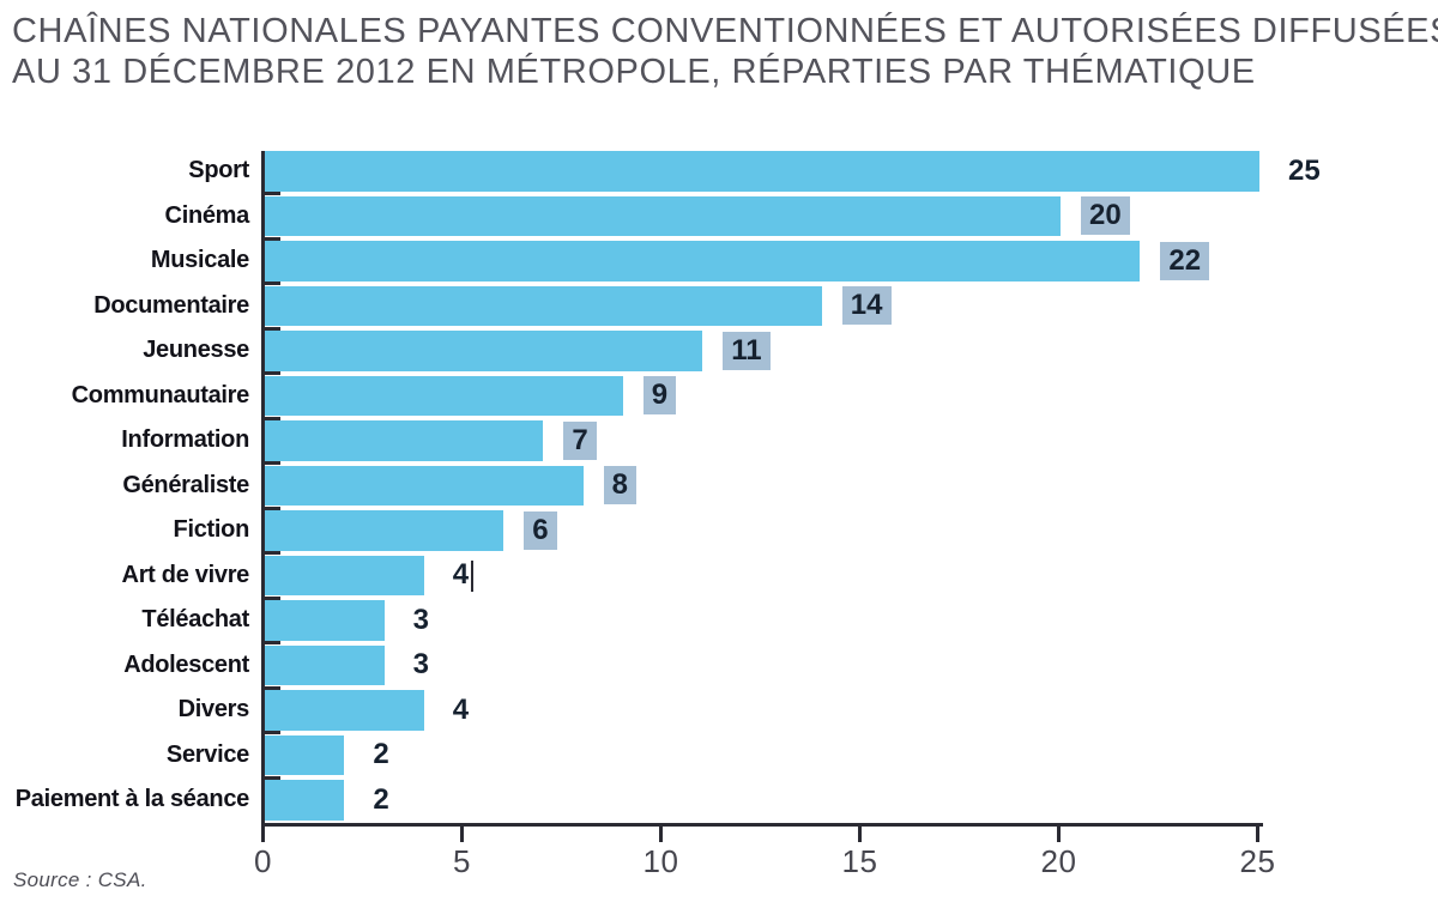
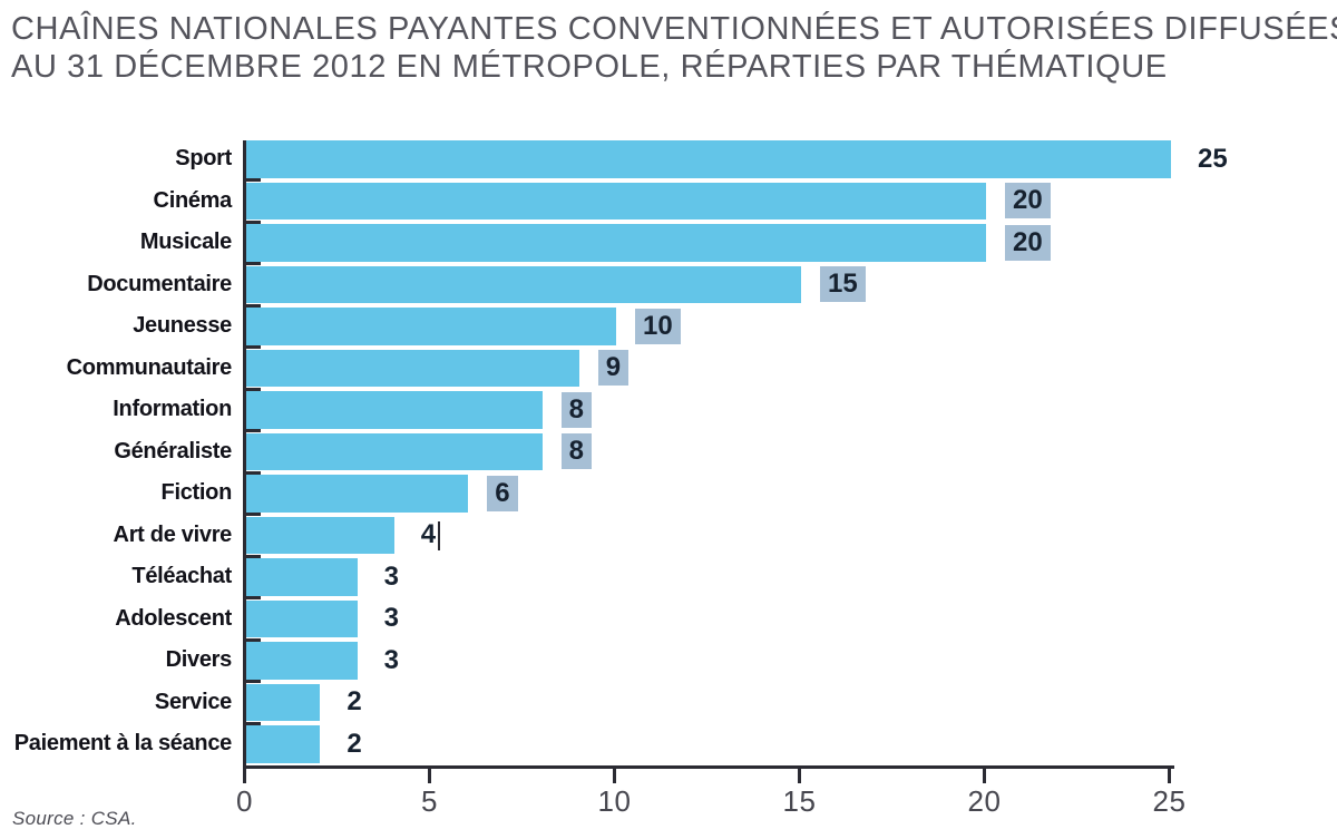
Musicale: 22 -> 20
Documentaire: 14 -> 15
Jeunesse: 11 -> 10
Information: 7 -> 8
Divers: 4 -> 3
